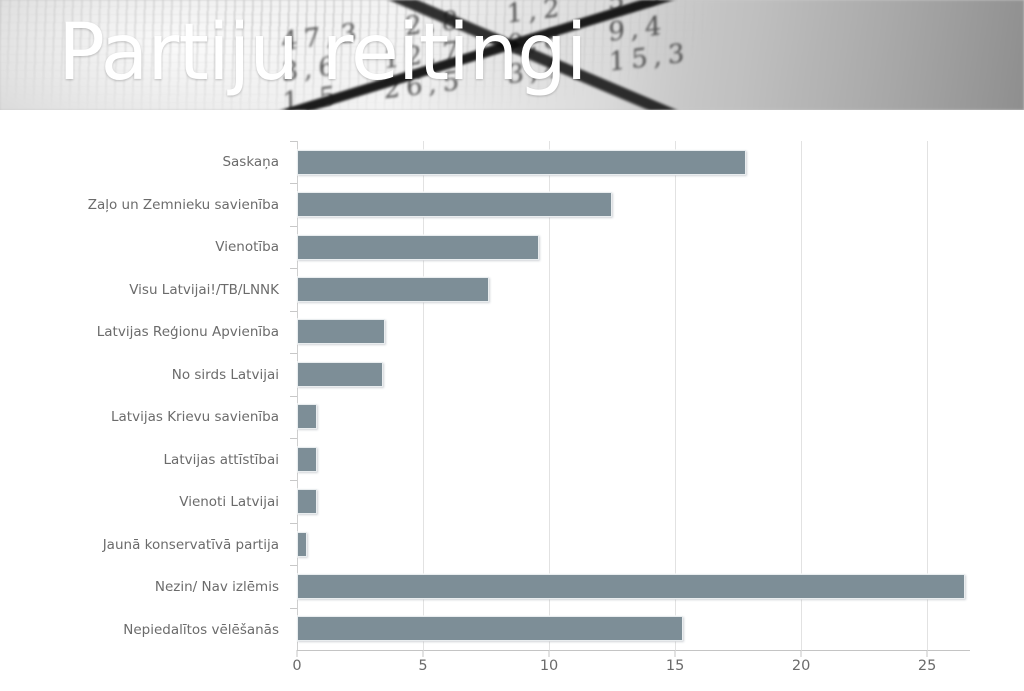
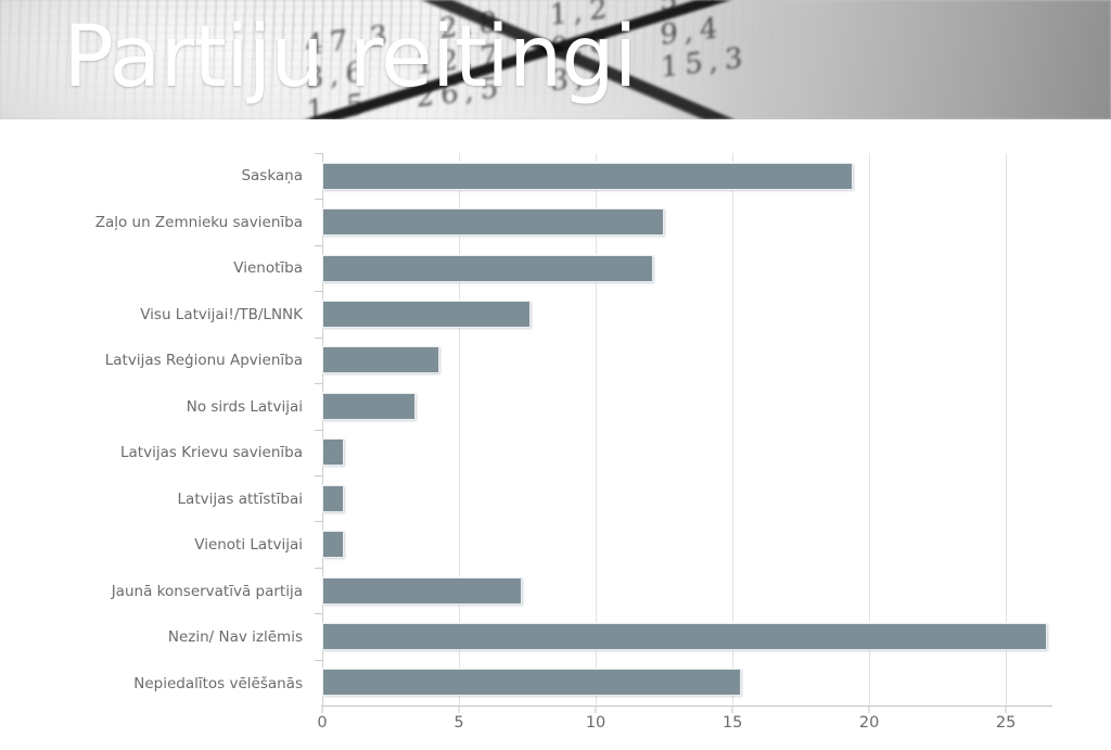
Saskaņa: 17.8 -> 19.4
Vienotība: 9.6 -> 12.1
Latvijas Reģionu Apvienība: 3.5 -> 4.3
Jaunā konservatīvā partija: 0.4 -> 7.3
